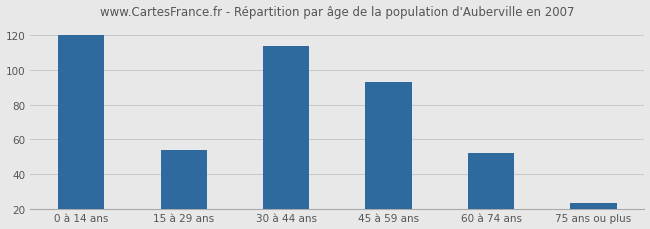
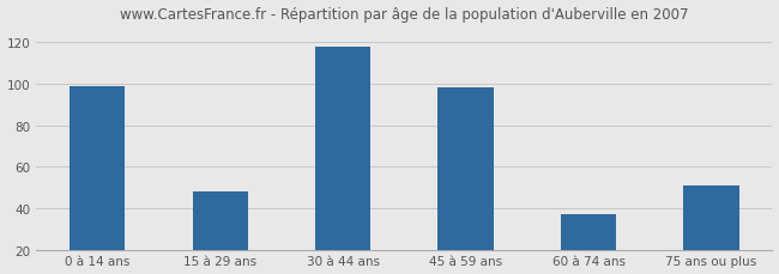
0 à 14 ans: 120 -> 99
15 à 29 ans: 54 -> 48
30 à 44 ans: 114 -> 118
45 à 59 ans: 93 -> 98
60 à 74 ans: 52 -> 37
75 ans ou plus: 23 -> 51
